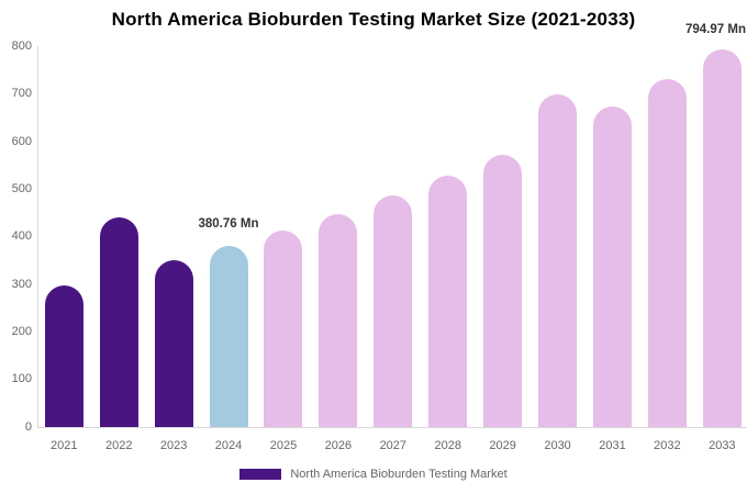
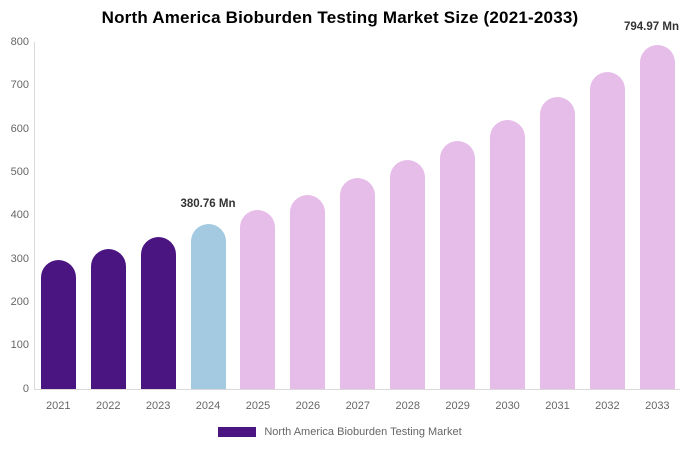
2022: 440 -> 320
2030: 700 -> 620
